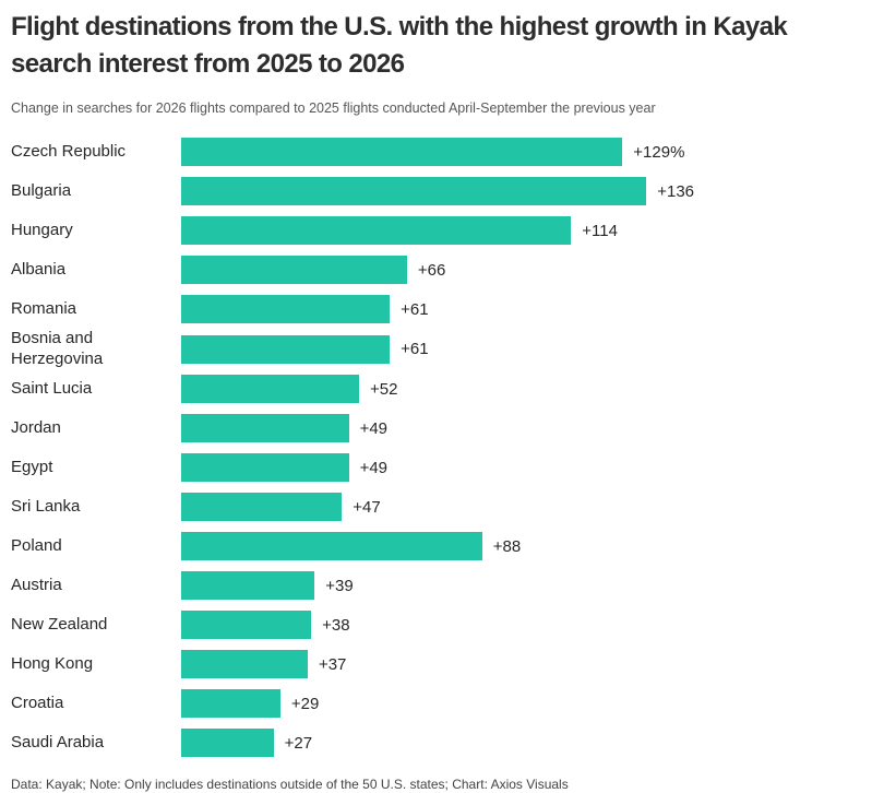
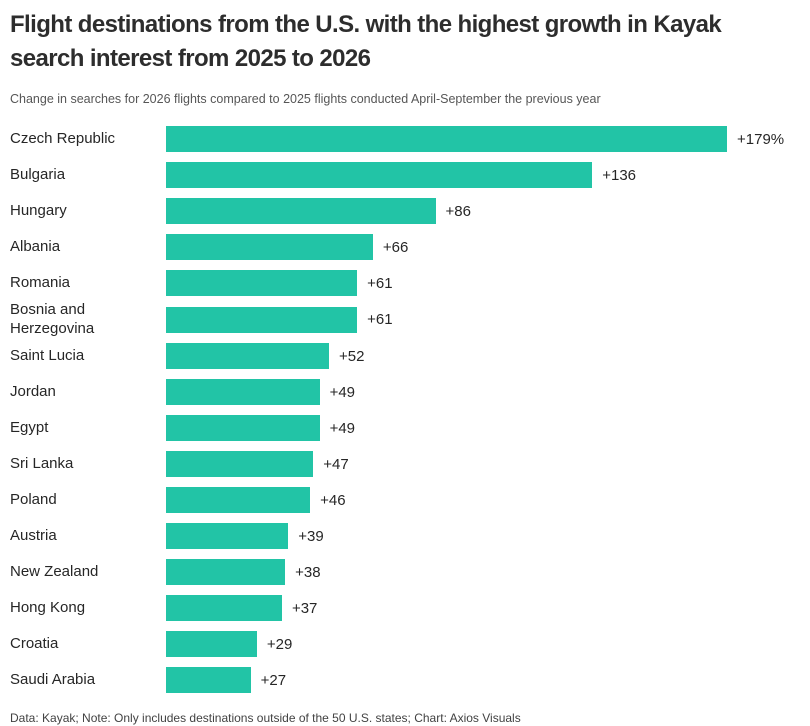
Czech Republic: +129% -> +179%
Hungary: +114 -> +86
Poland: +88 -> +46
